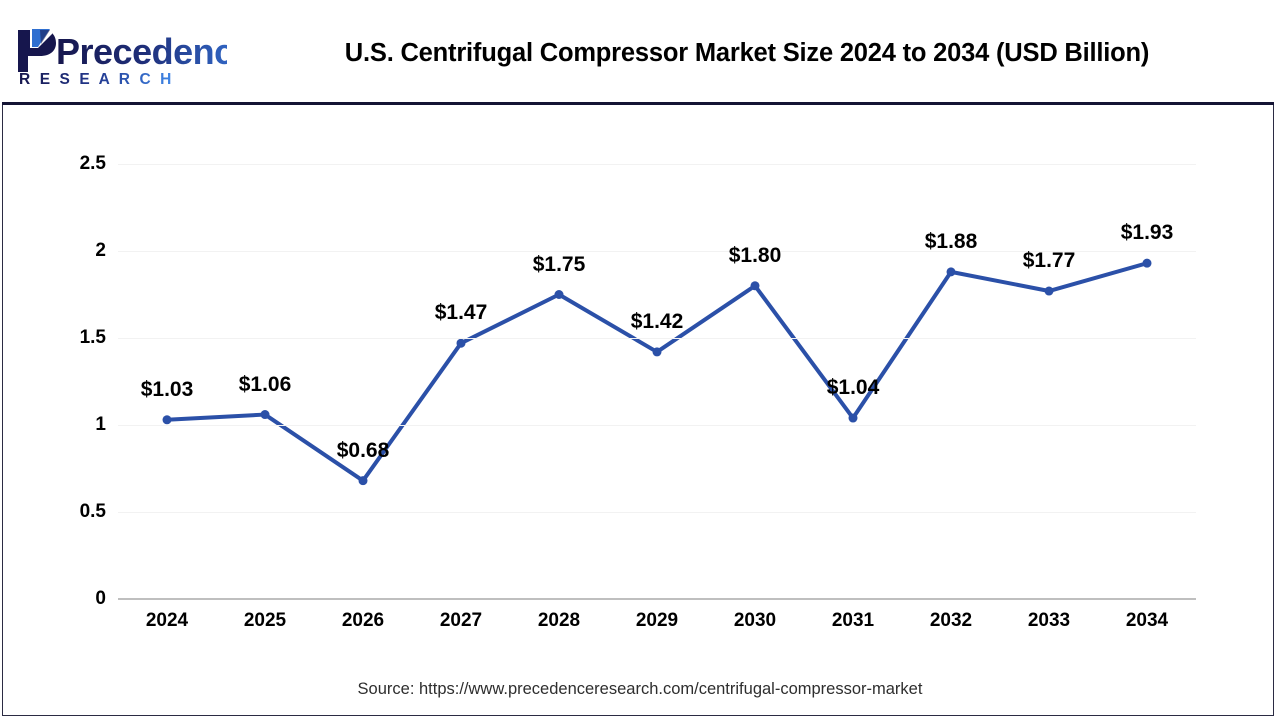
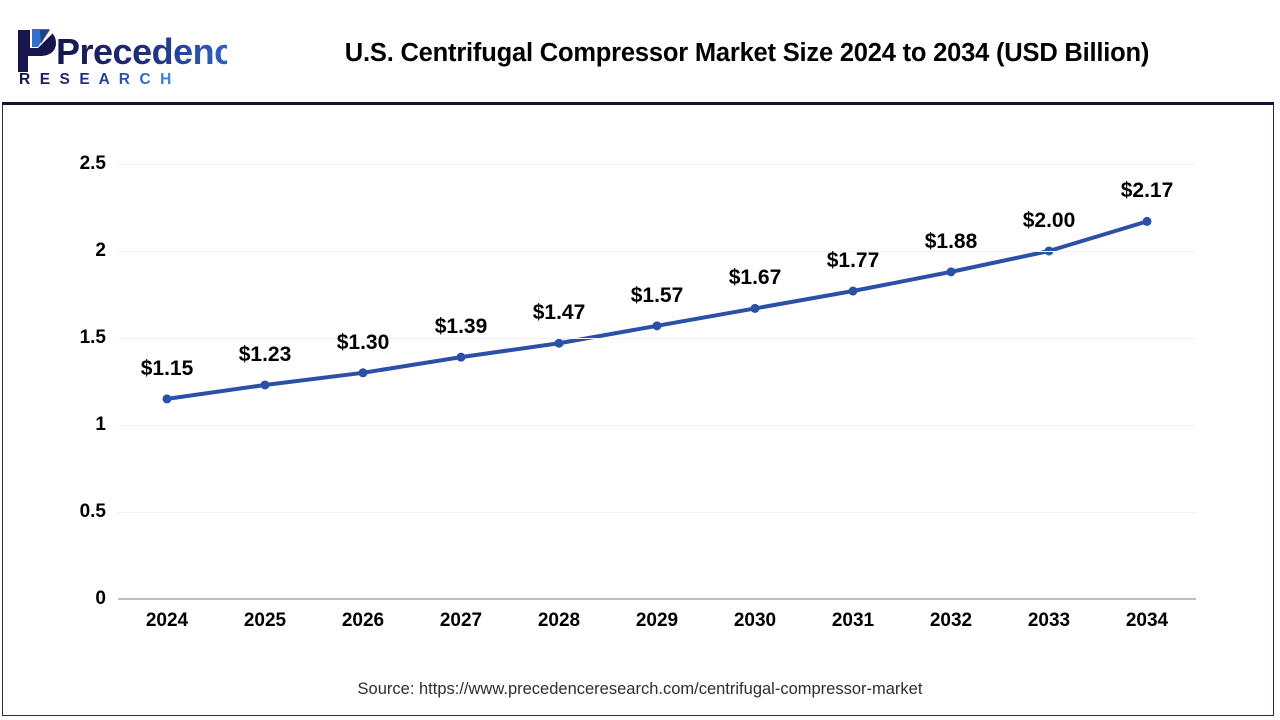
2024: $1.03 -> $1.15
2025: $1.06 -> $1.23
2026: $0.68 -> $1.30
2027: $1.47 -> $1.39
2028: $1.75 -> $1.47
2029: $1.42 -> $1.57
2030: $1.80 -> $1.67
2031: $1.04 -> $1.77
2033: $1.77 -> $2.00
2034: $1.93 -> $2.17
